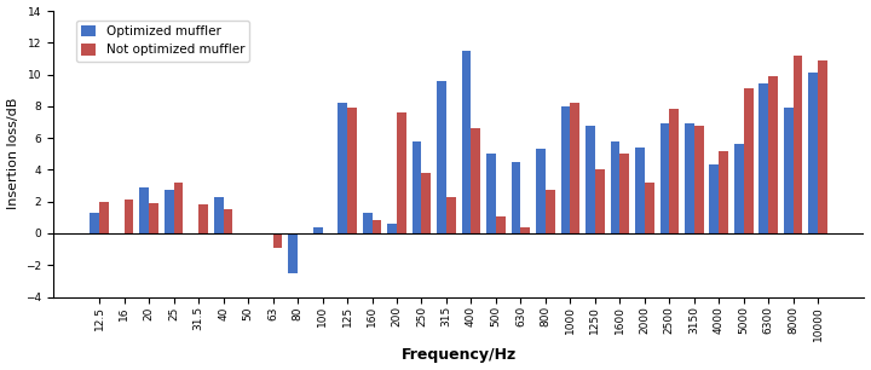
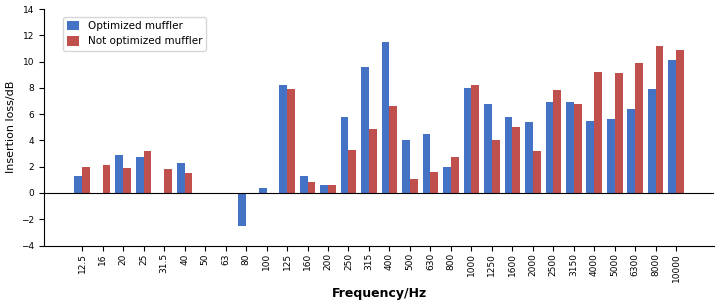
Not optimized muffler/63: -0.9 -> -0.1
Not optimized muffler/200: 7.6 -> 0.6
Not optimized muffler/250: 3.8 -> 3.2
Not optimized muffler/315: 2.3 -> 4.9
Optimized muffler/500: 5.0 -> 4.0
Not optimized muffler/630: 0.4 -> 1.6
Optimized muffler/800: 5.3 -> 2.0
Optimized muffler/4000: 4.3 -> 5.5
Not optimized muffler/4000: 5.2 -> 9.2
Optimized muffler/6300: 9.4 -> 6.4
